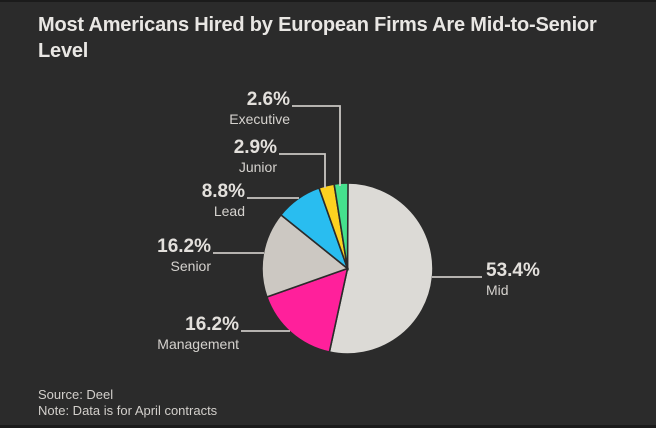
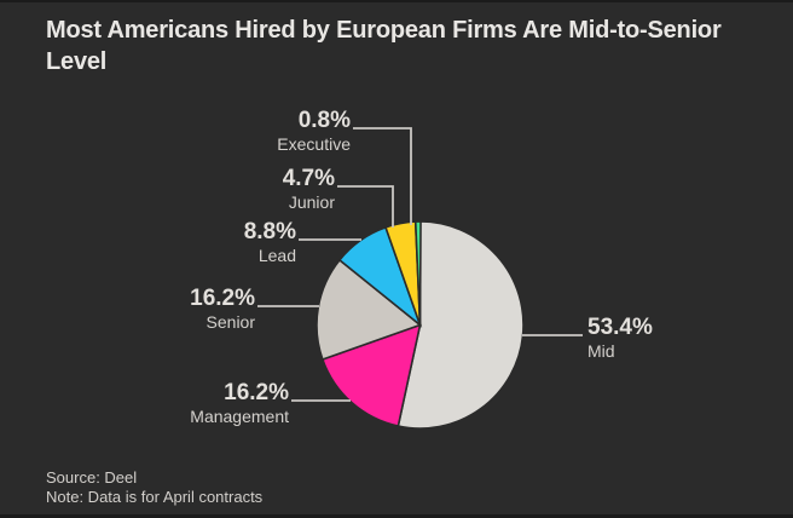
Junior: 2.9% -> 4.7%
Executive: 2.6% -> 0.8%
